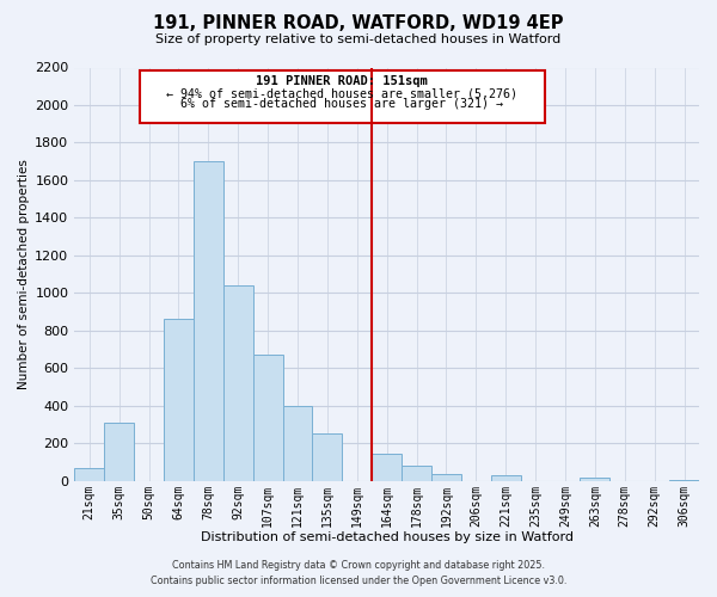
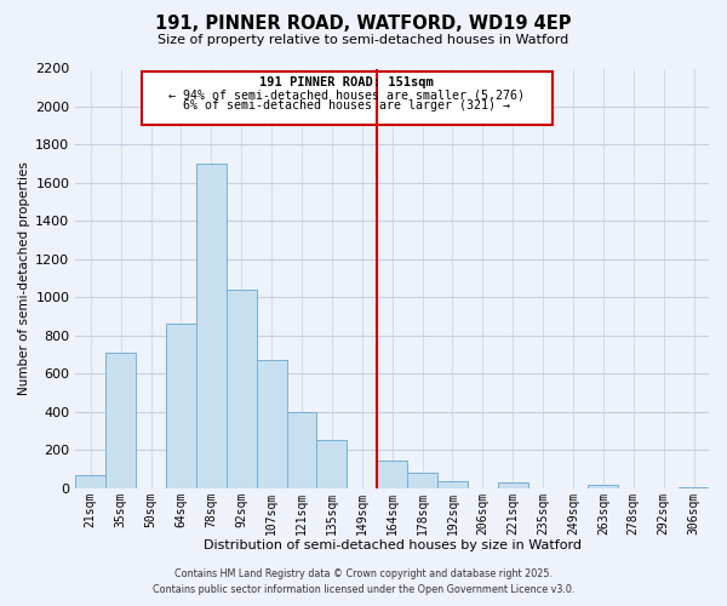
35sqm: 310 -> 710
